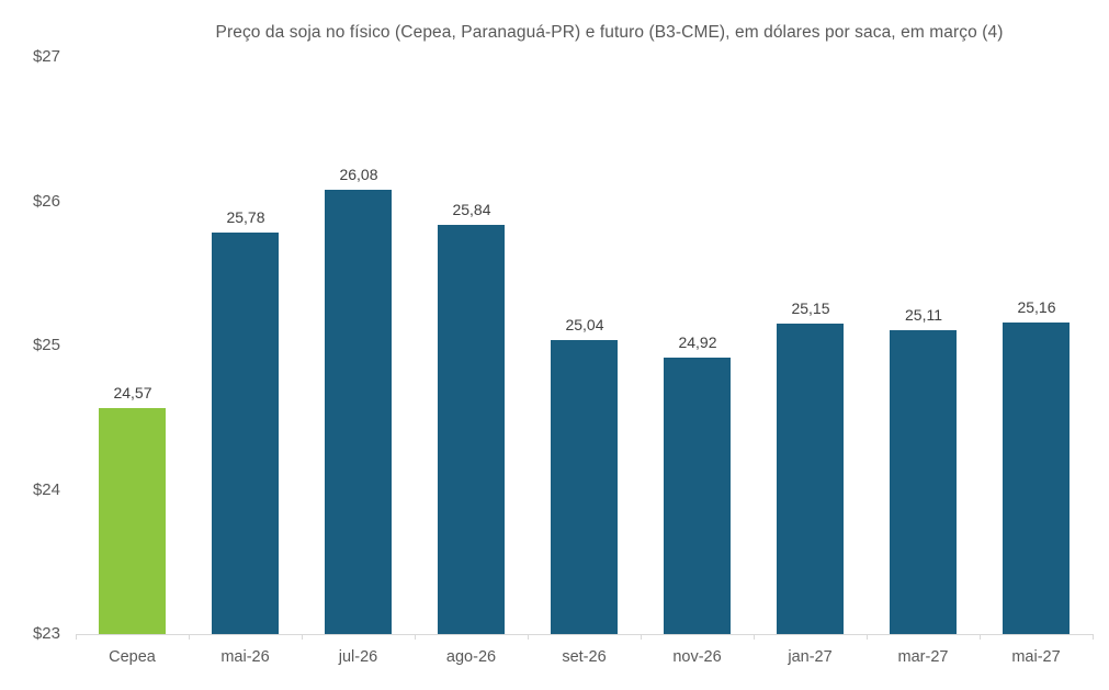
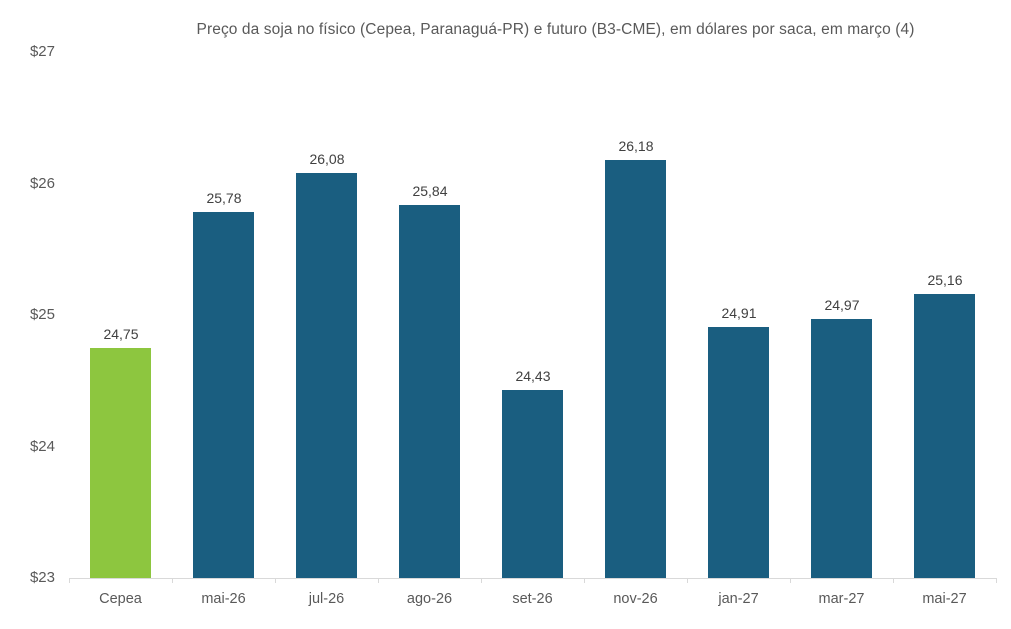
Cepea: 24,57 -> 24,75
set-26: 25,04 -> 24,43
nov-26: 24,92 -> 26,18
jan-27: 25,15 -> 24,91
mar-27: 25,11 -> 24,97
